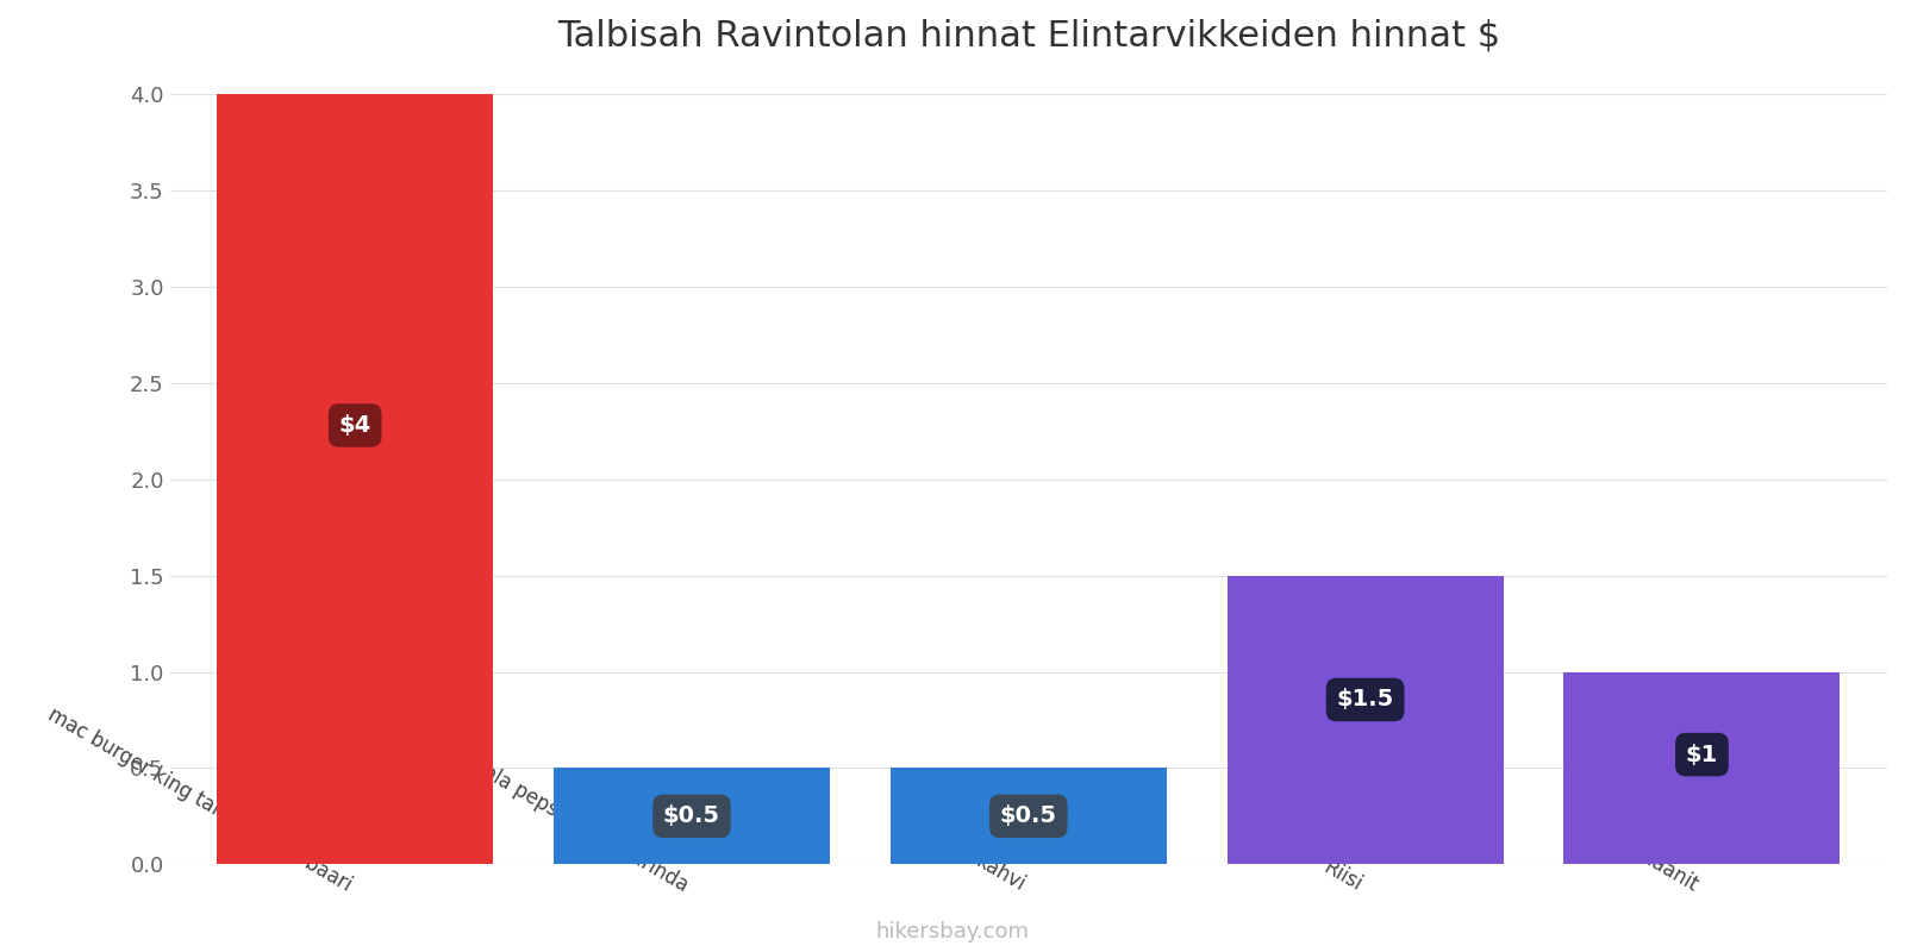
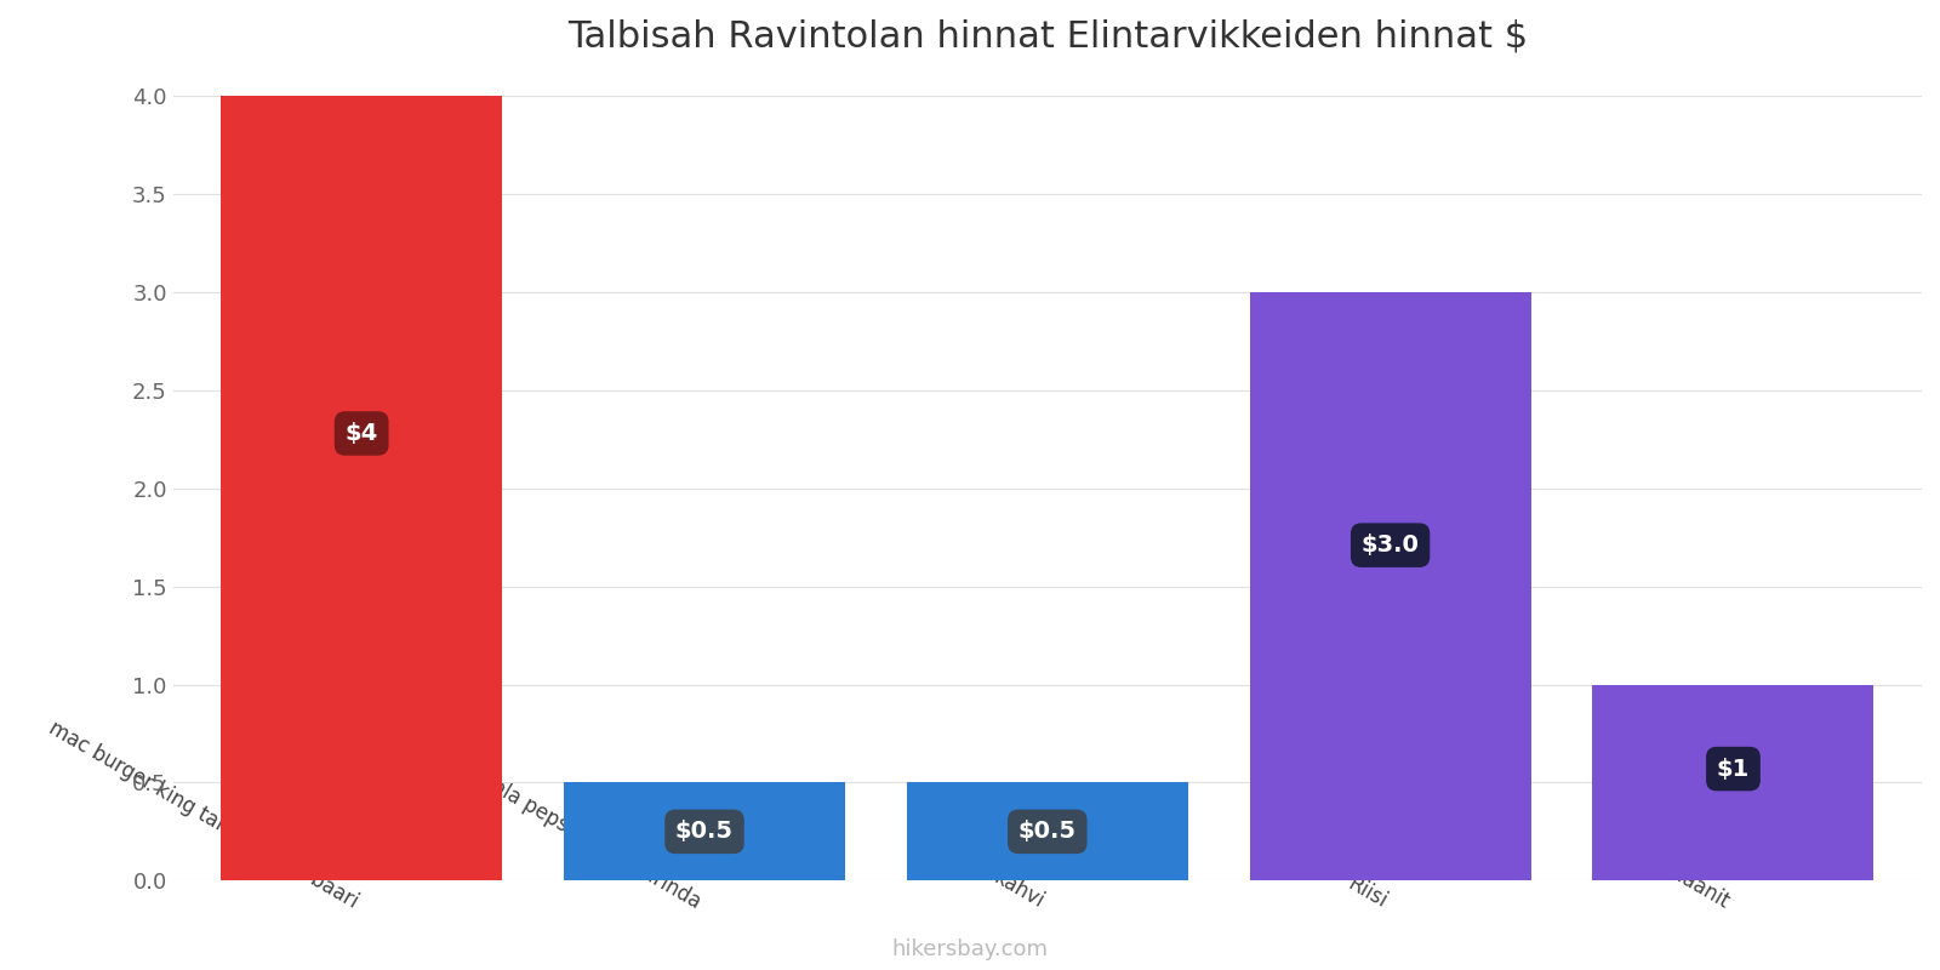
Riisi: $1.5 -> $3.0
